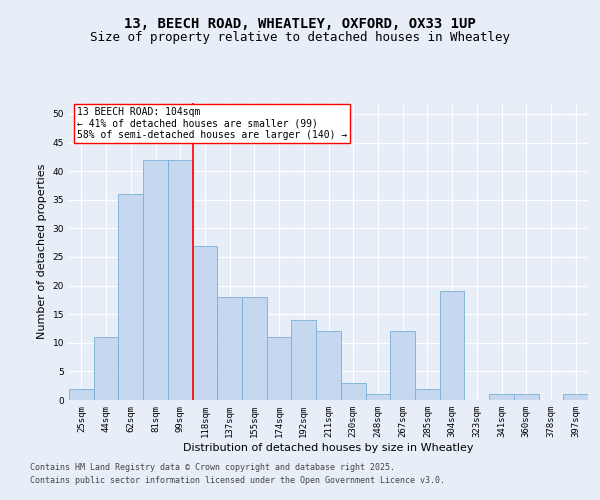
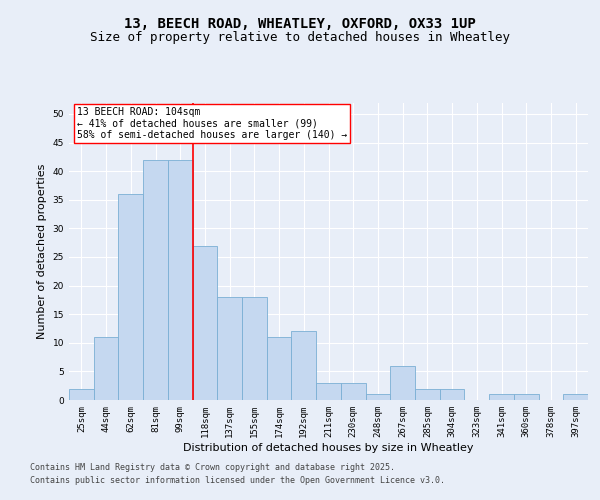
192sqm: 14 -> 12
211sqm: 12 -> 3
267sqm: 12 -> 6
304sqm: 19 -> 2
